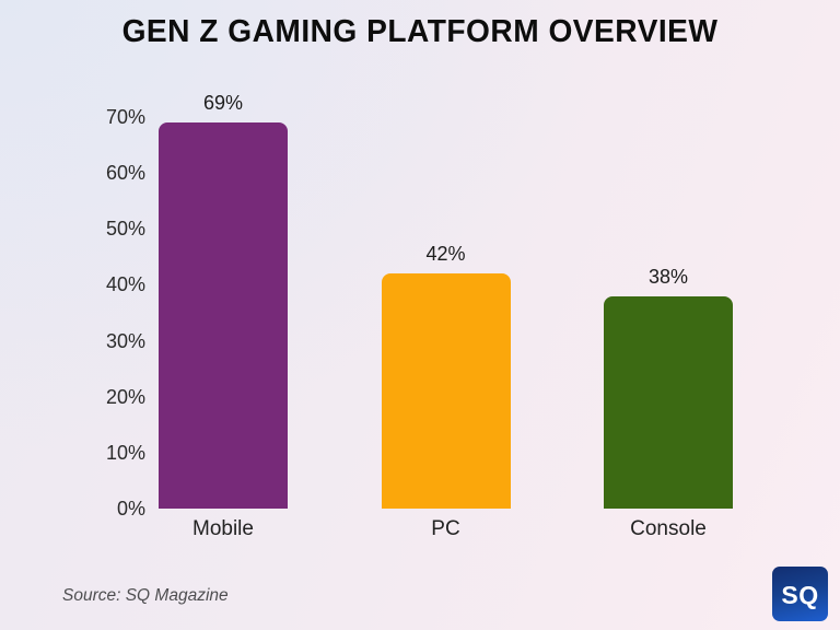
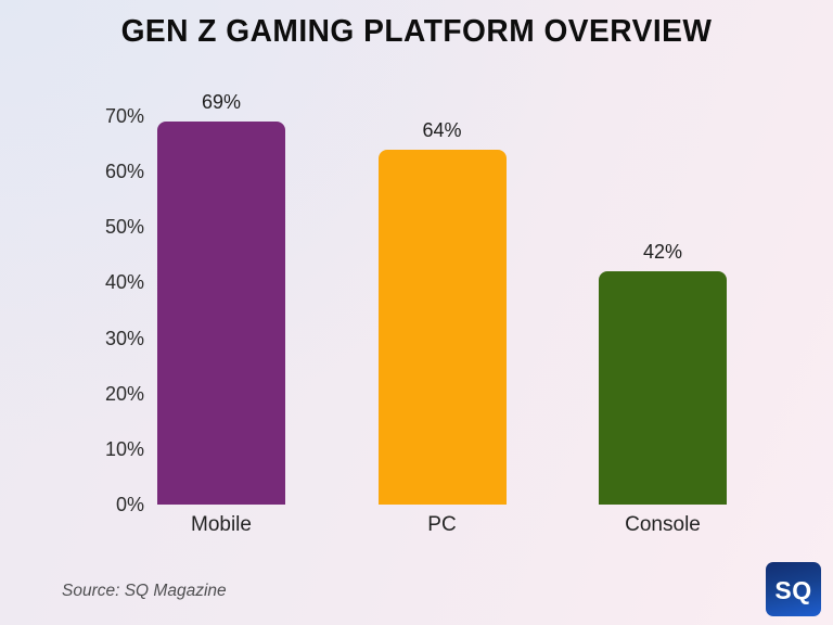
PC: 42% -> 64%
Console: 38% -> 42%
